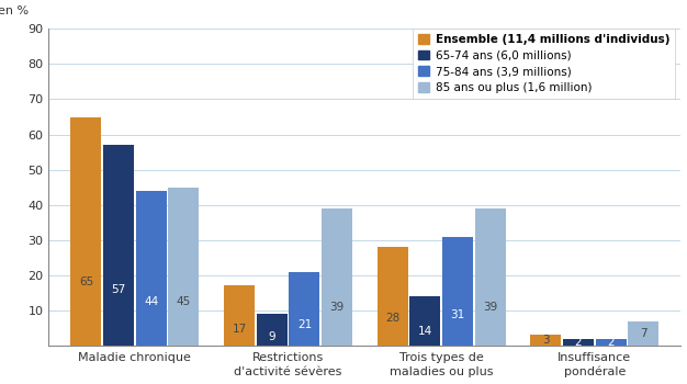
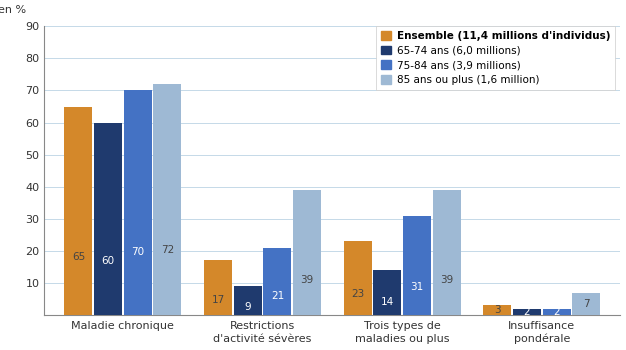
65-74 ans (6,0 millions)/Maladie chronique: 57 -> 60
75-84 ans (3,9 millions)/Maladie chronique: 44 -> 70
85 ans ou plus (1,6 million)/Maladie chronique: 45 -> 72
Ensemble (11,4 millions d'individus)/Trois types de maladies ou plus: 28 -> 23
